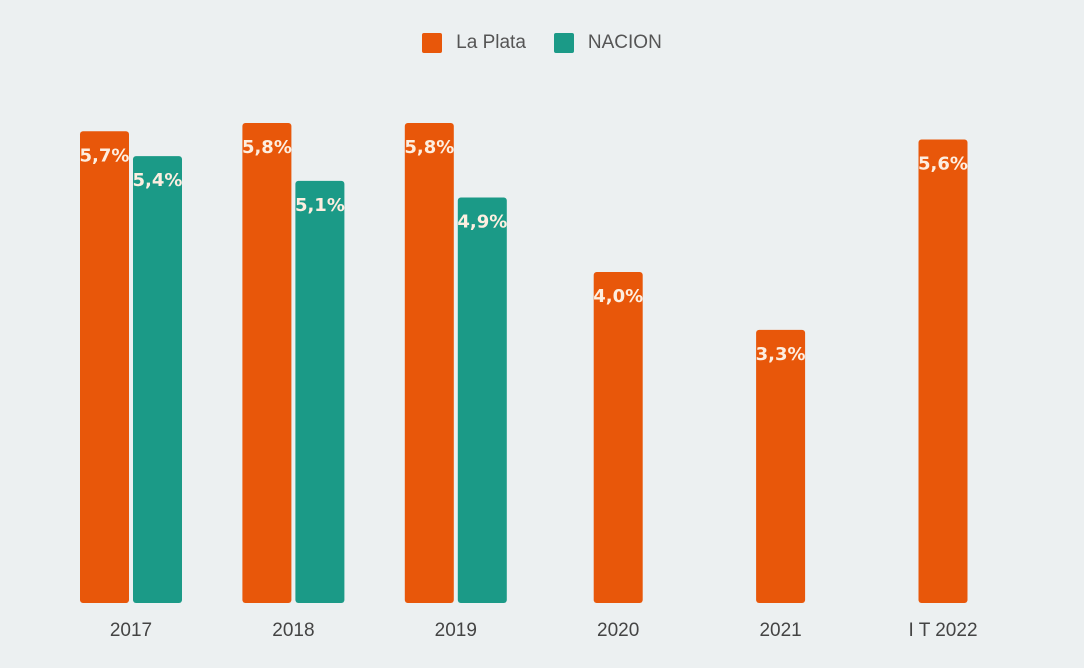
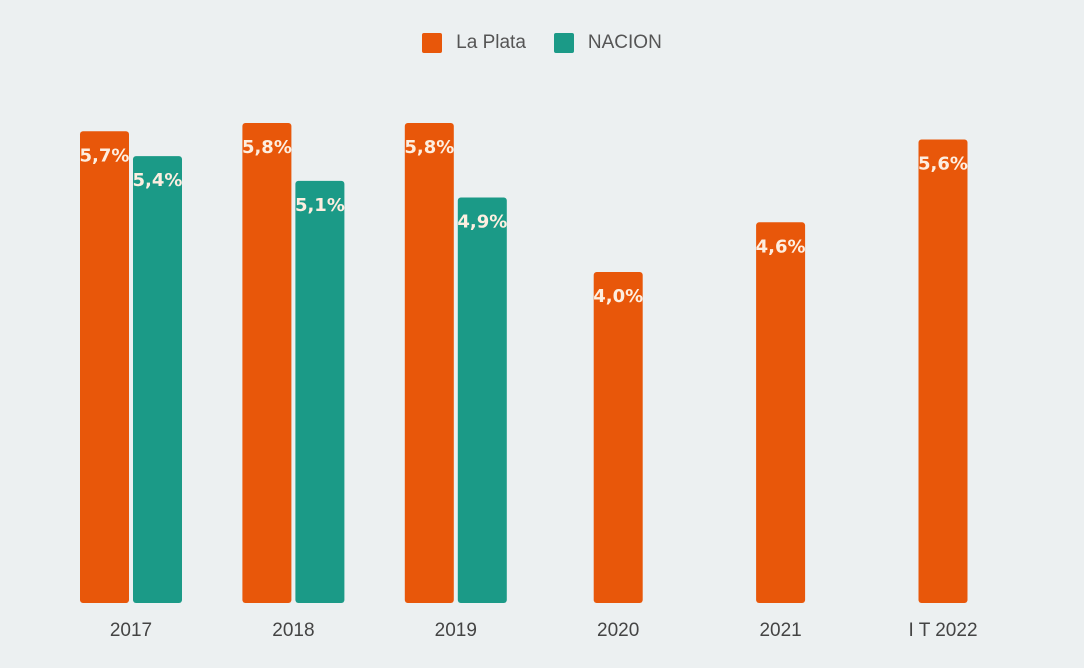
La Plata/2021: 3,3% -> 4,6%
